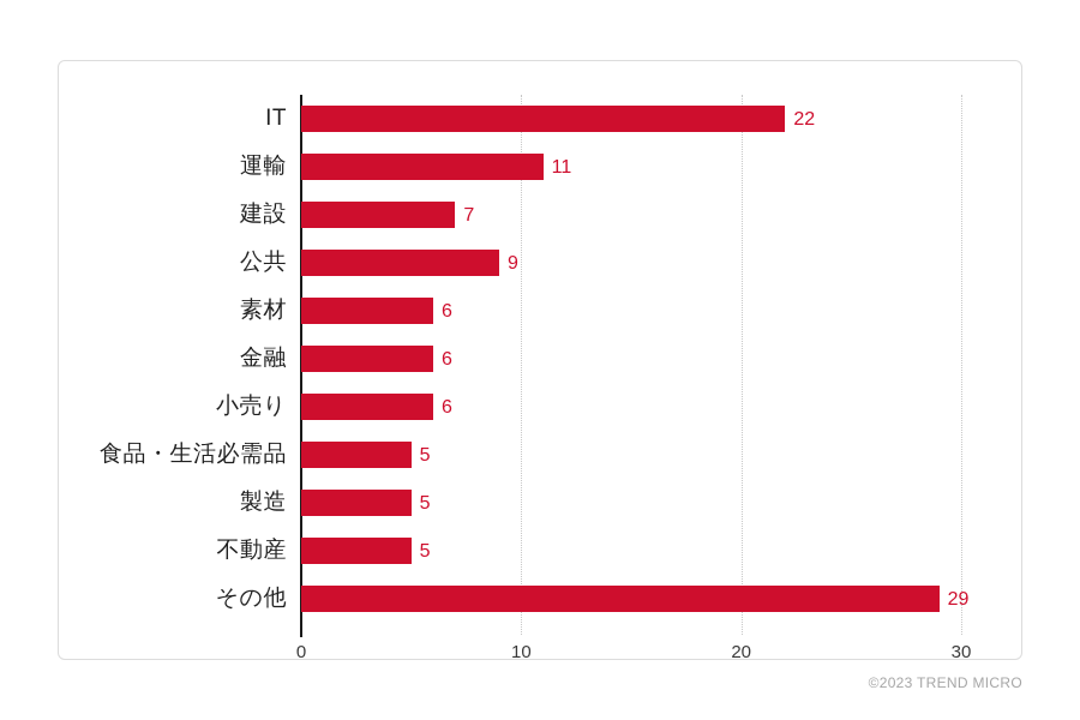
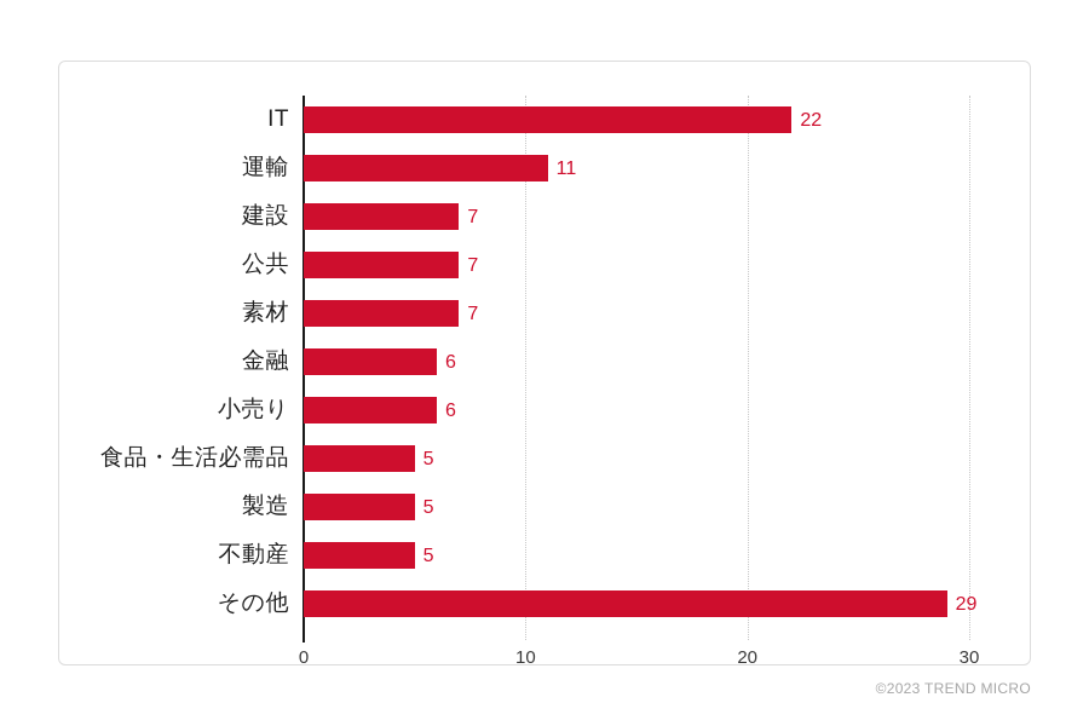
公共: 9 -> 7
素材: 6 -> 7
